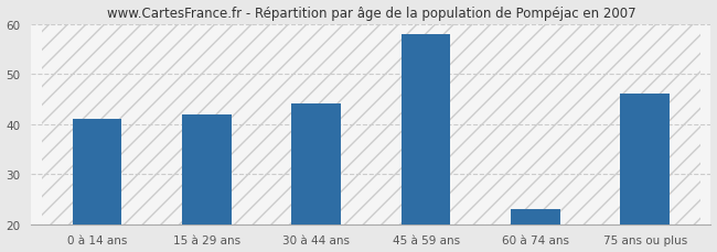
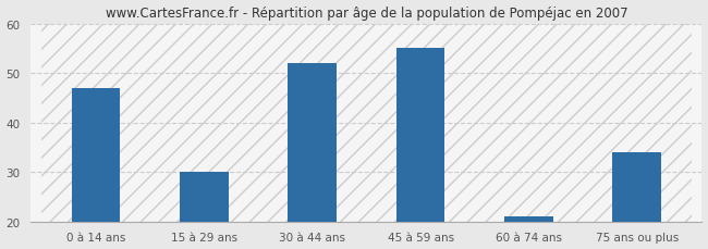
0 à 14 ans: 41 -> 47
15 à 29 ans: 42 -> 30
30 à 44 ans: 44 -> 52
45 à 59 ans: 58 -> 55
60 à 74 ans: 23 -> 21
75 ans ou plus: 46 -> 34
